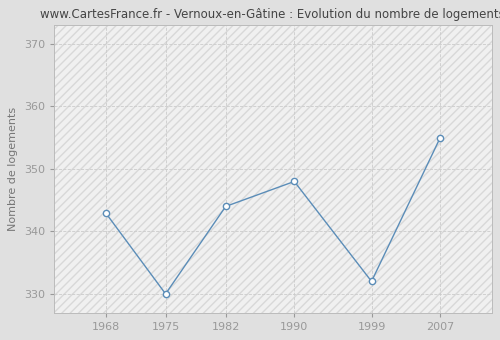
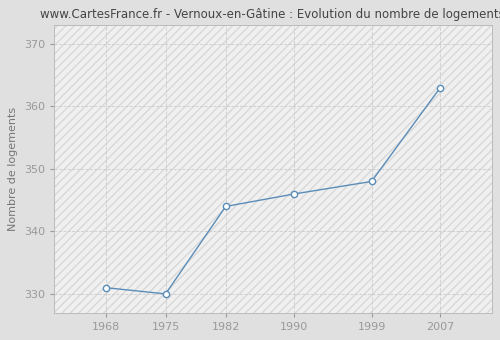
1968: 343 -> 331
1990: 348 -> 346
1999: 332 -> 348
2007: 355 -> 363
